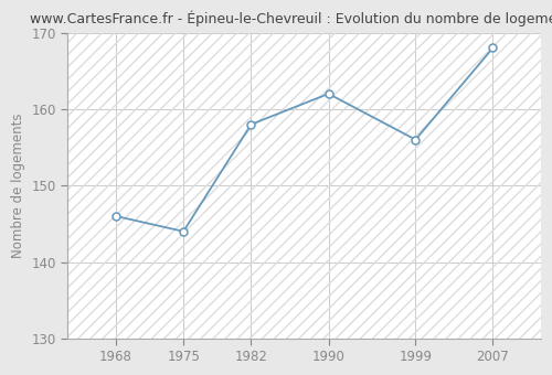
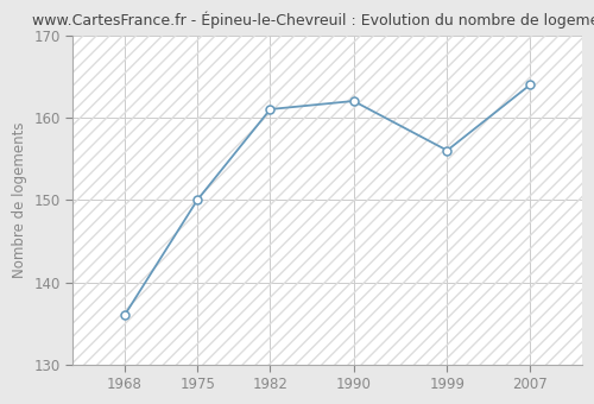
1968: 146 -> 136
1975: 144 -> 150
1982: 158 -> 161
2007: 168 -> 164
